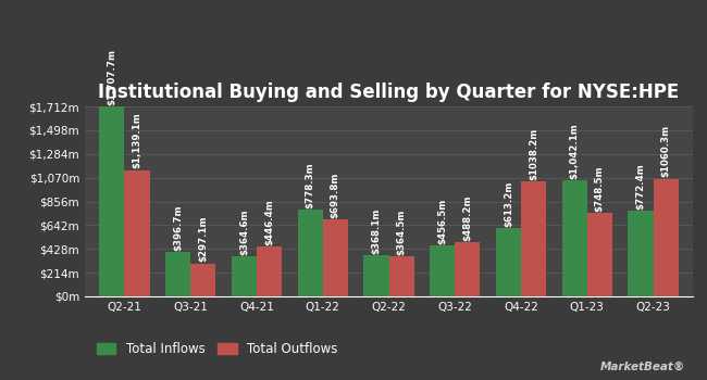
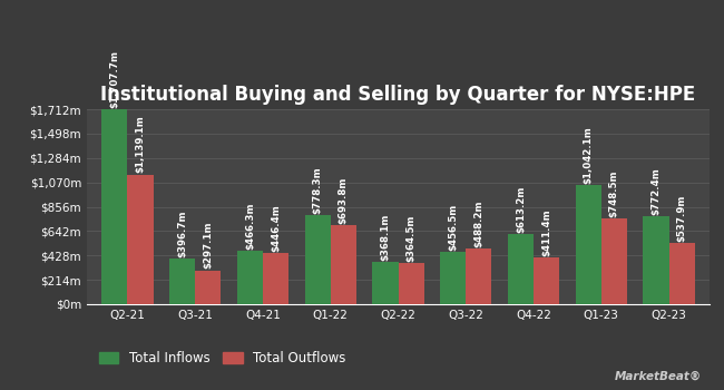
Total Inflows/Q4-21: $364.6m -> $466.3m
Total Outflows/Q4-22: $1038.2m -> $411.4m
Total Outflows/Q2-23: $1060.3m -> $537.9m
